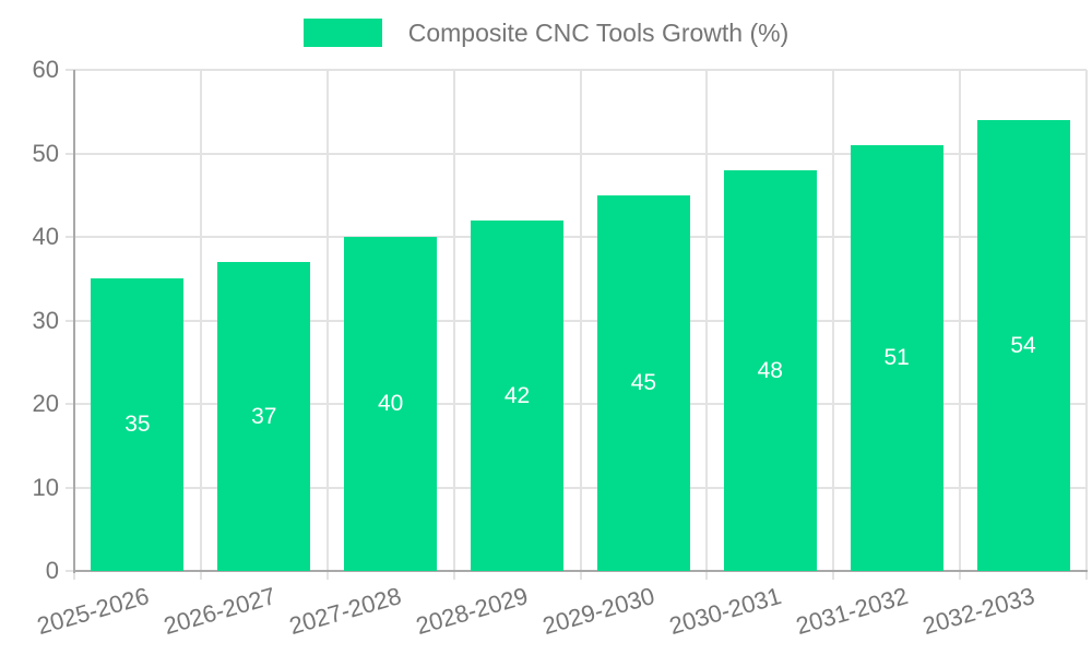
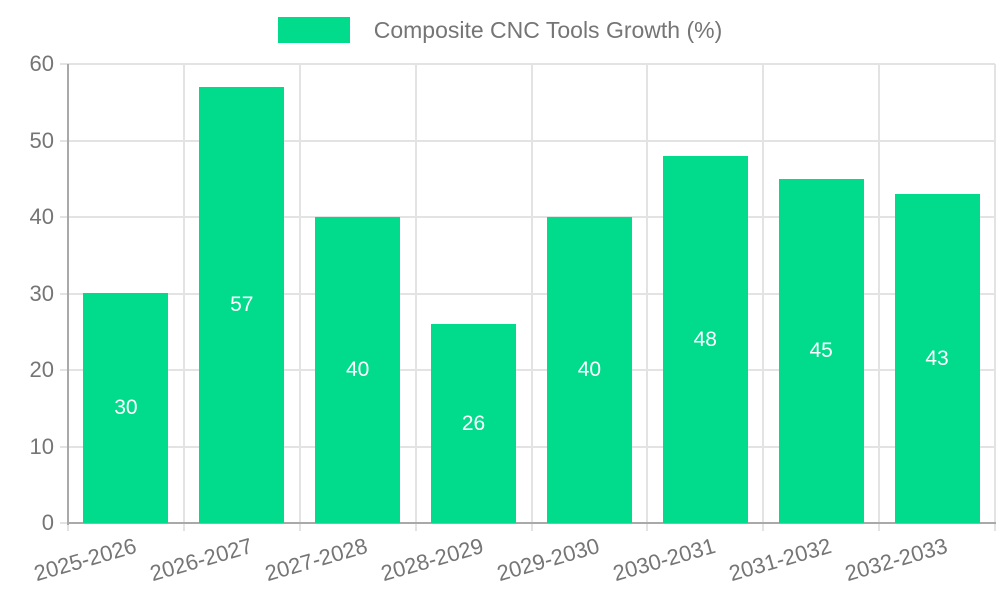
2025-2026: 35 -> 30
2026-2027: 37 -> 57
2028-2029: 42 -> 26
2029-2030: 45 -> 40
2031-2032: 51 -> 45
2032-2033: 54 -> 43
